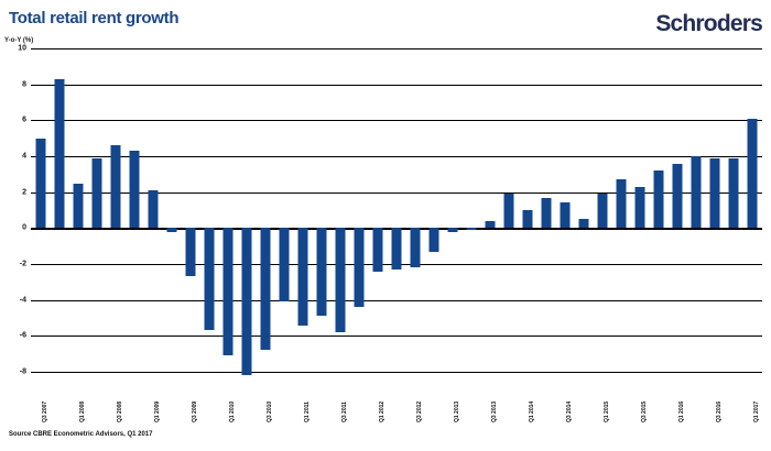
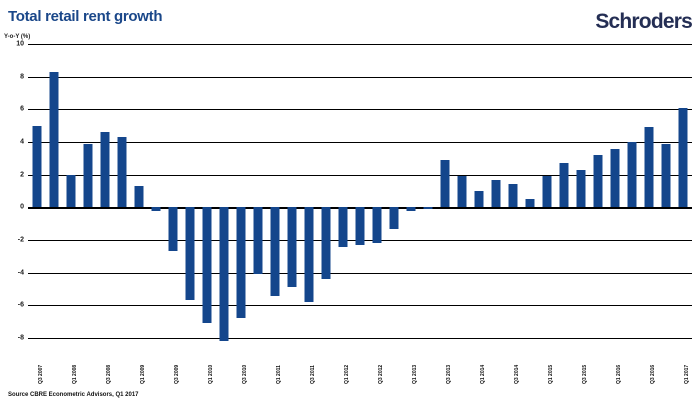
Q1 2008: 2.5 -> 2.0
Q1 2009: 2.1 -> 1.3
Q3 2013: 0.4 -> 2.9
Q3 2016: 3.9 -> 4.9
